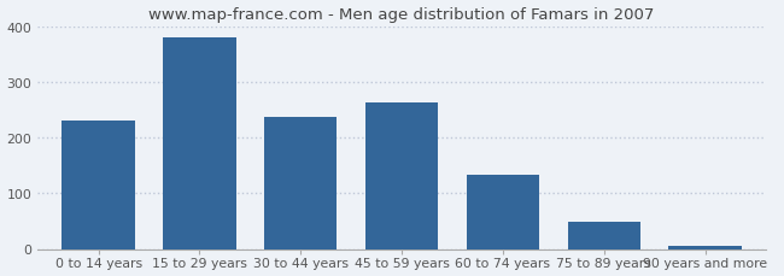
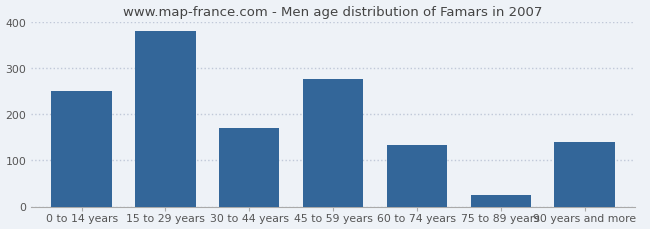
0 to 14 years: 230 -> 250
30 to 44 years: 236 -> 170
45 to 59 years: 262 -> 275
75 to 89 years: 48 -> 25
90 years and more: 5 -> 140
